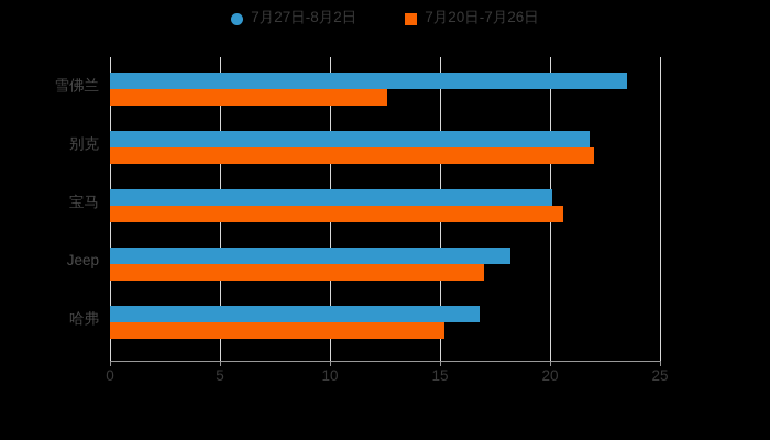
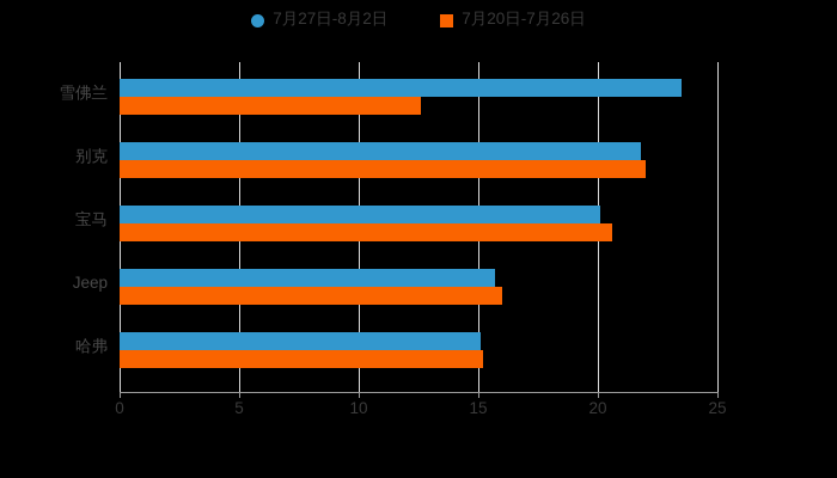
7月27日-8月2日/Jeep: 18.2 -> 15.7
7月20日-7月26日/Jeep: 17.0 -> 16.0
7月27日-8月2日/哈弗: 16.8 -> 15.1
